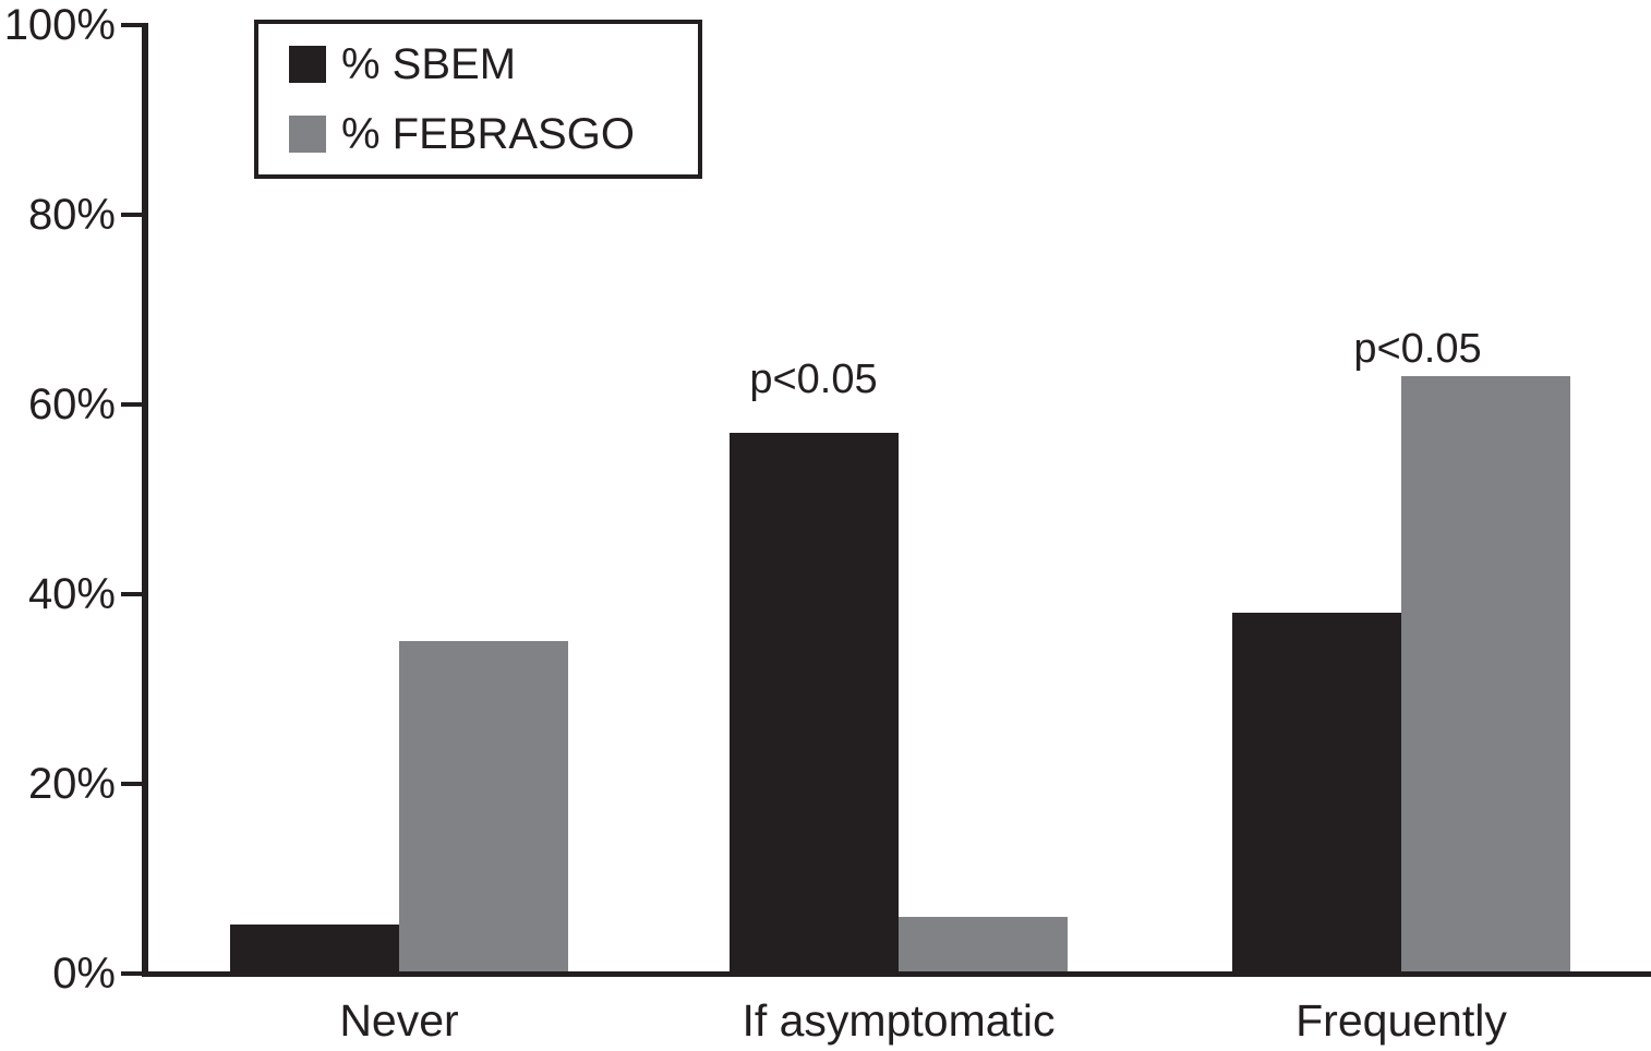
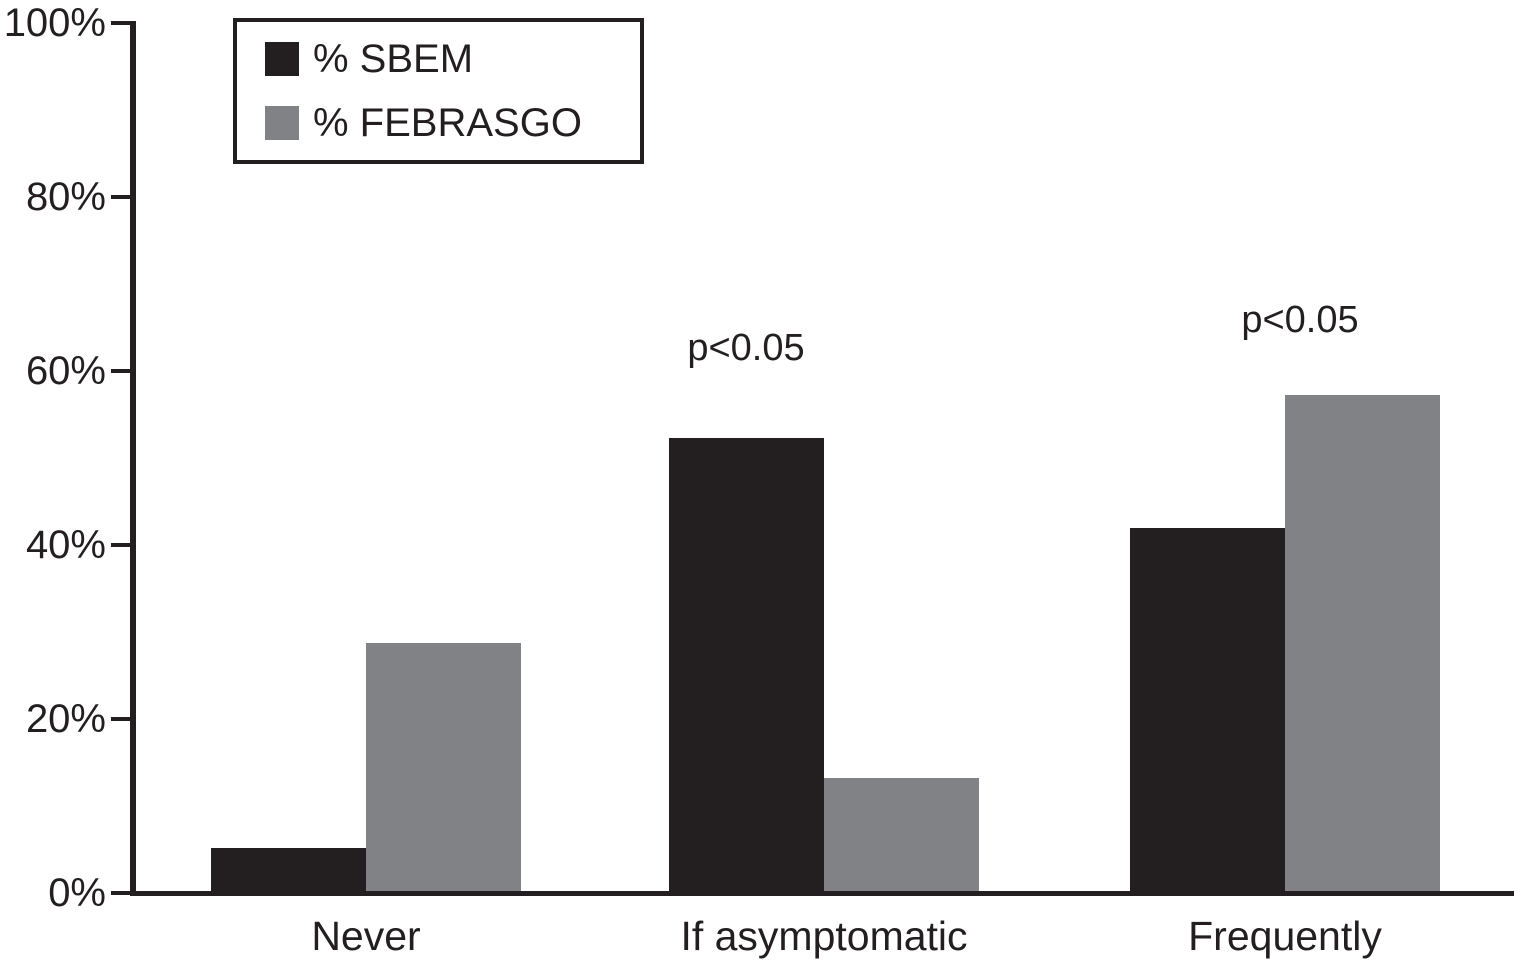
% FEBRASGO/Never: 35% -> 29%
% SBEM/If asymptomatic: 57% -> 52%
% FEBRASGO/If asymptomatic: 6% -> 13%
% SBEM/Frequently: 38% -> 42%
% FEBRASGO/Frequently: 63% -> 57%
